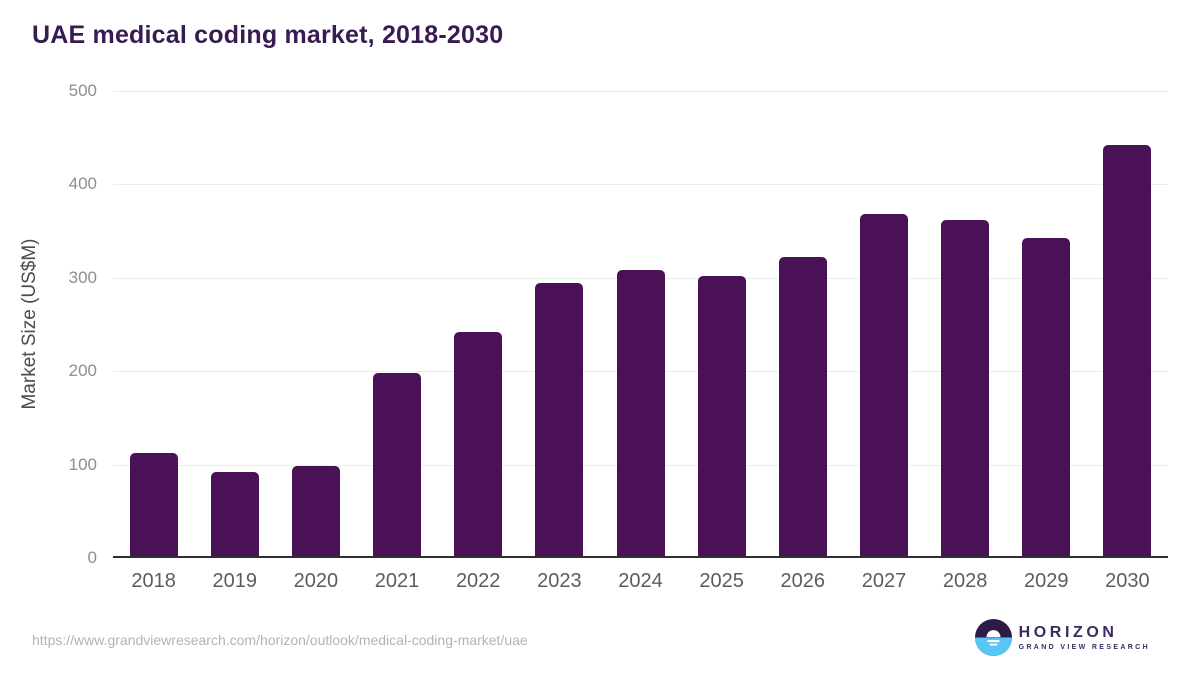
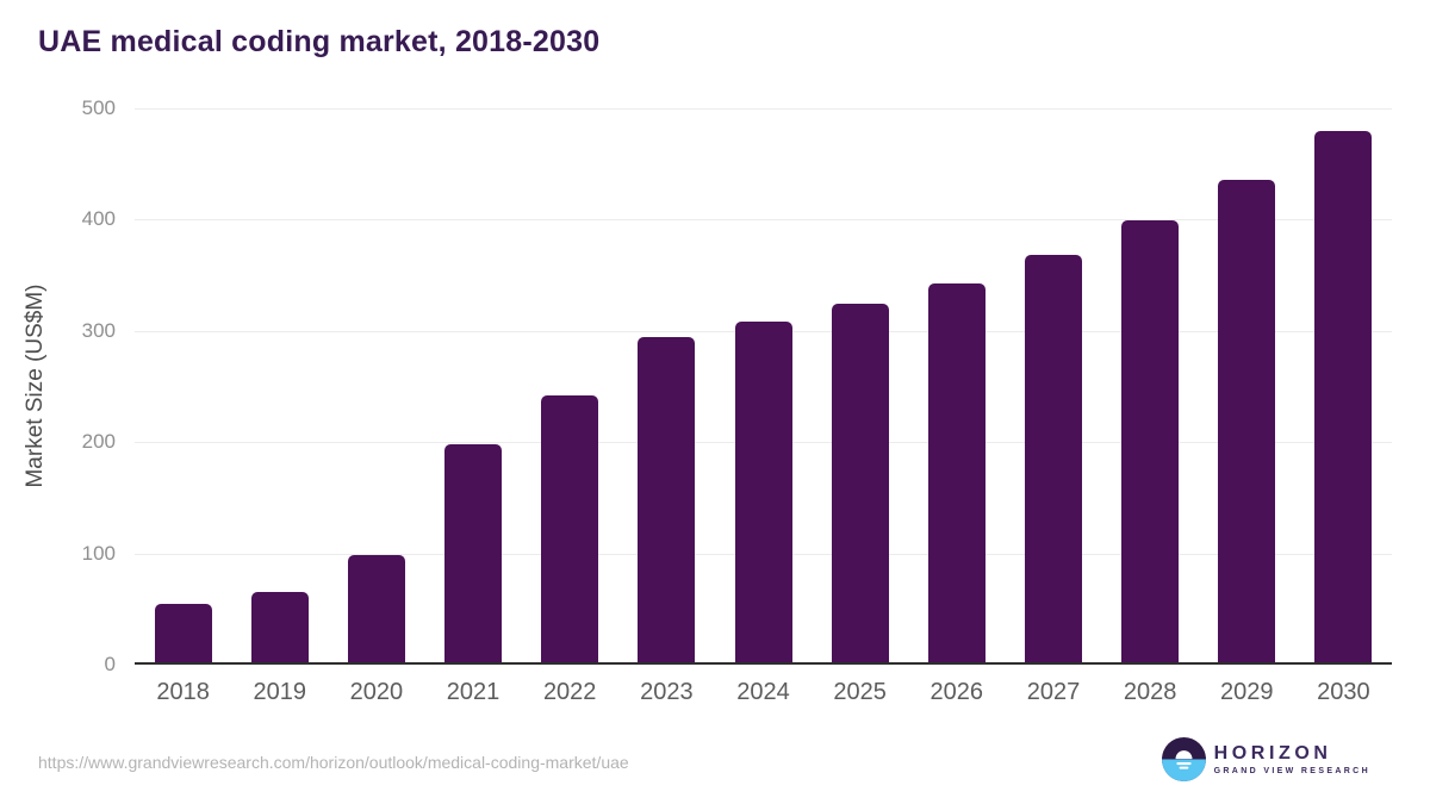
2018: 110 -> 50
2019: 90 -> 60
2025: 300 -> 320
2026: 320 -> 340
2028: 360 -> 400
2029: 340 -> 430
2030: 440 -> 480
